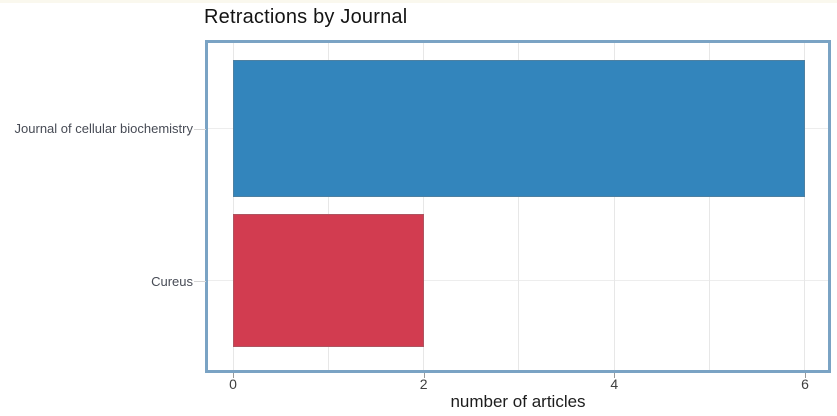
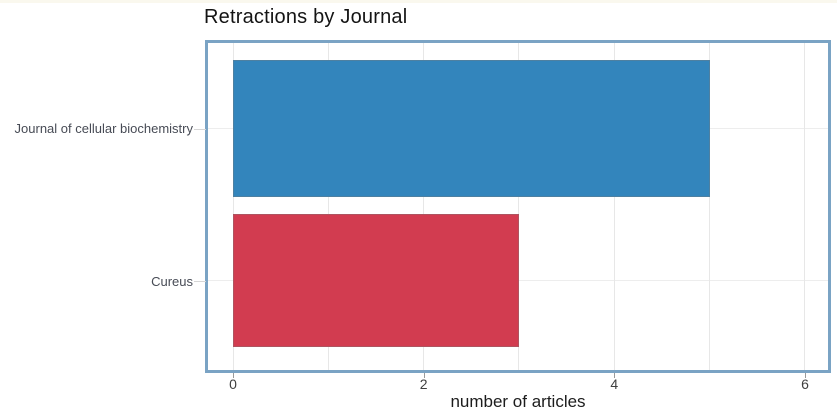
Journal of cellular biochemistry: 6 -> 5
Cureus: 2 -> 3
